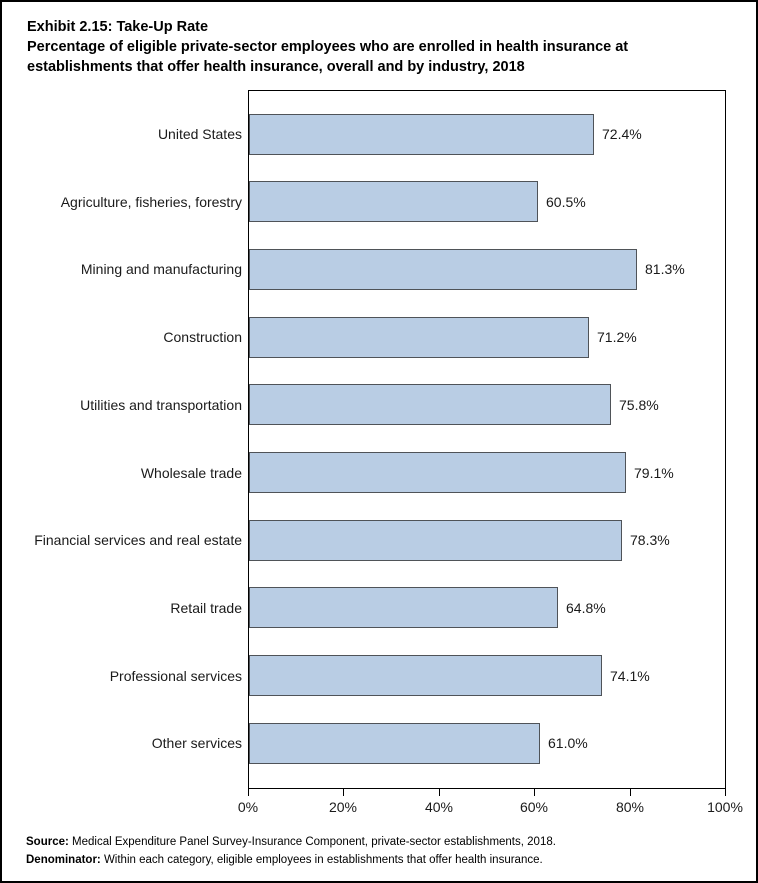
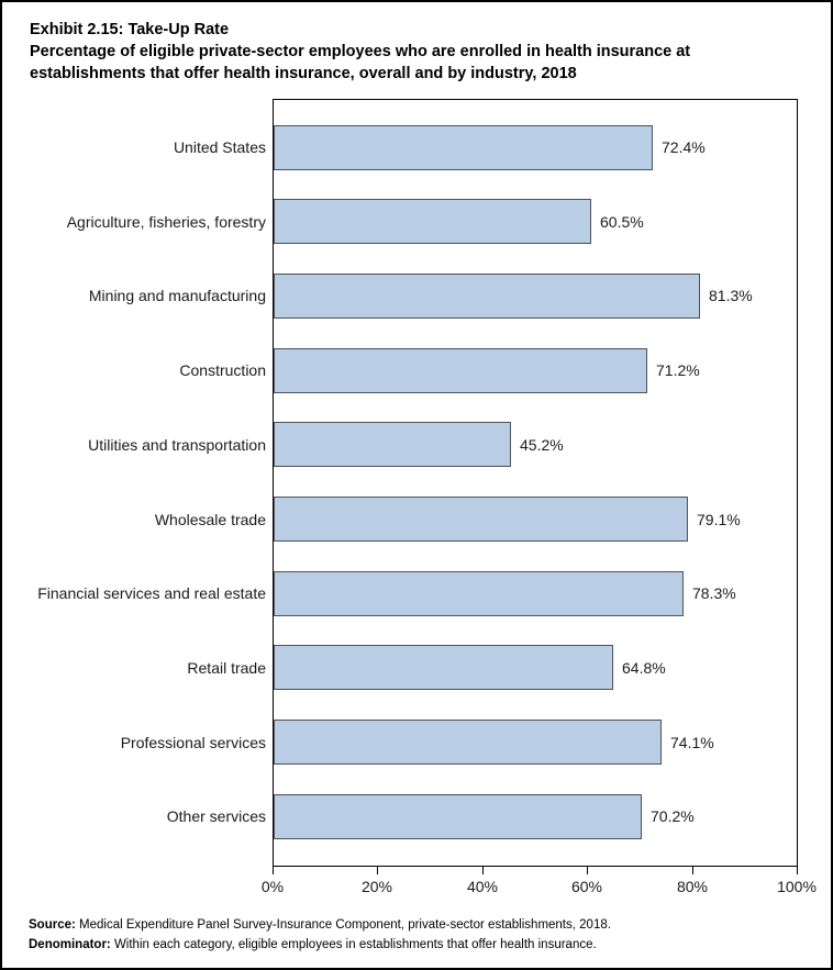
Utilities and transportation: 75.8% -> 45.2%
Other services: 61.0% -> 70.2%
